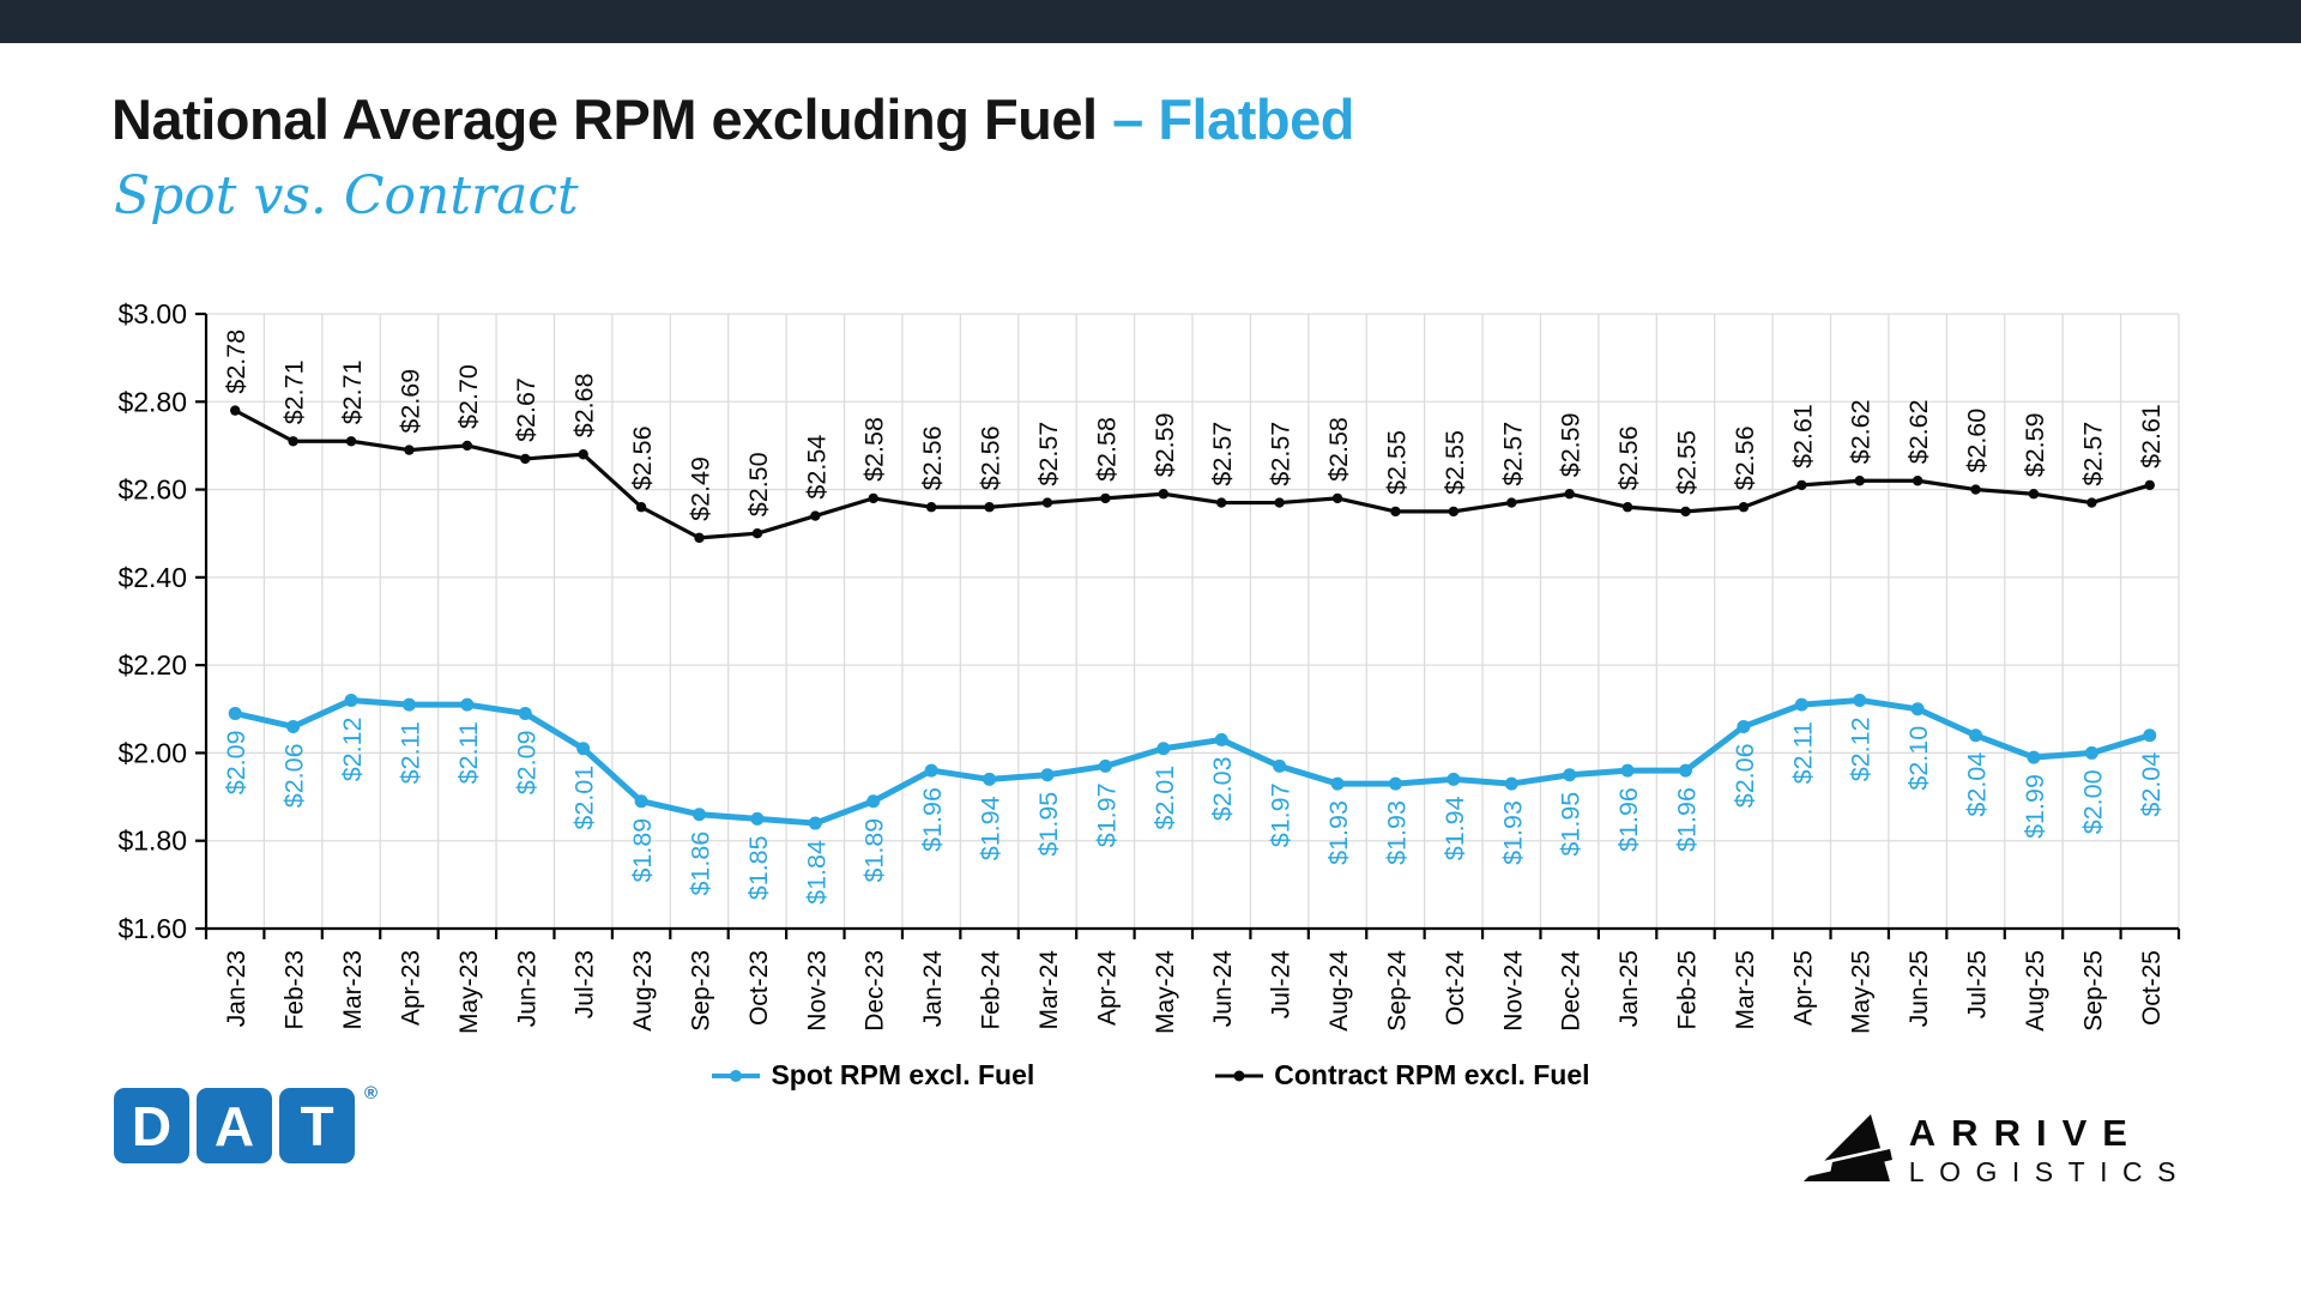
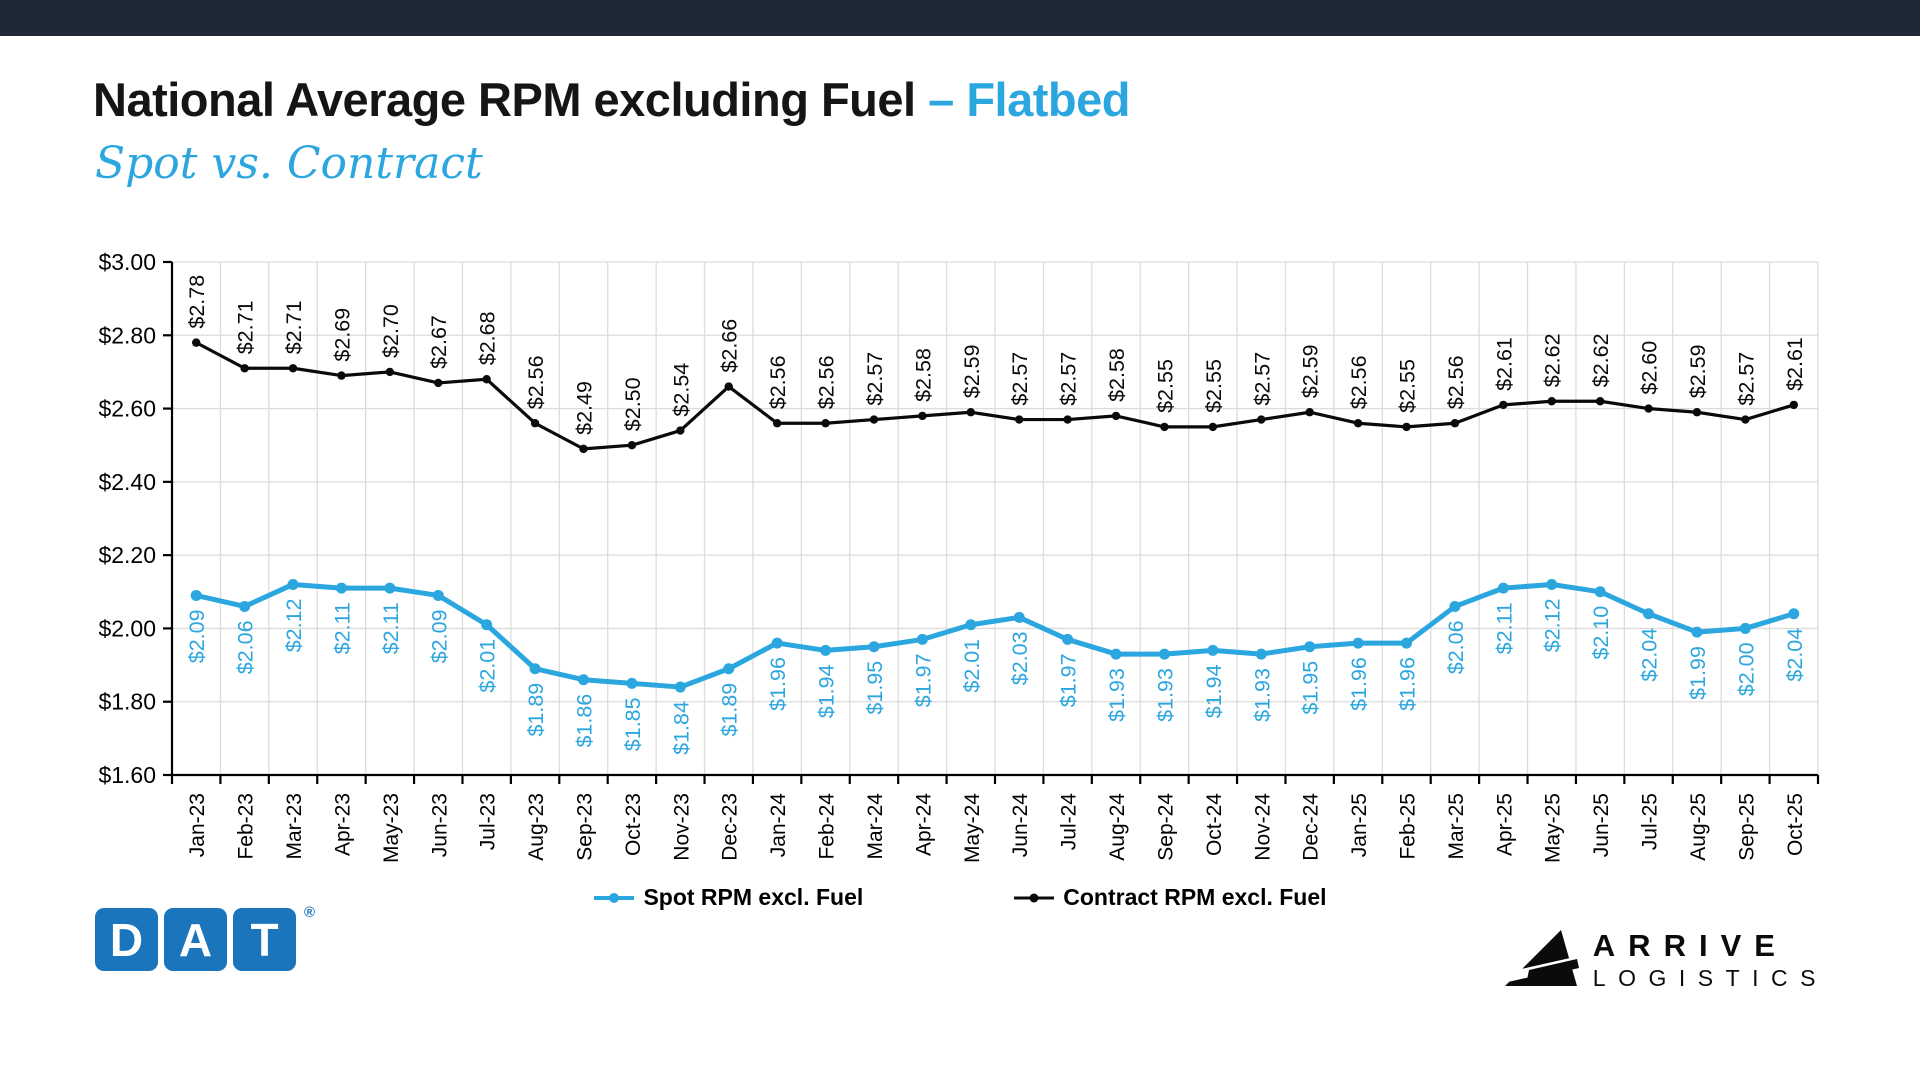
Contract RPM excl. Fuel/Dec-23: $2.58 -> $2.66
